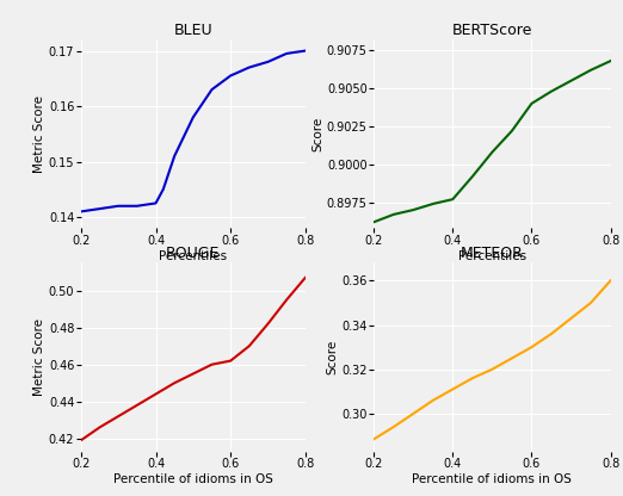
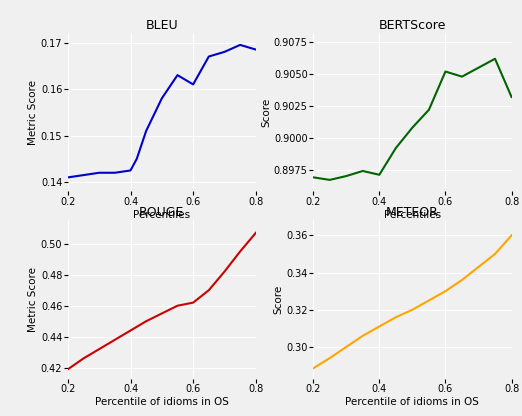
BLEU/0.6: 0.1655 -> 0.1610
BLEU/0.8: 0.1700 -> 0.1685
BERTScore/0.2: 0.8962 -> 0.8969
BERTScore/0.4: 0.8977 -> 0.8971
BERTScore/0.6: 0.9040 -> 0.9052
BERTScore/0.8: 0.9068 -> 0.9032
